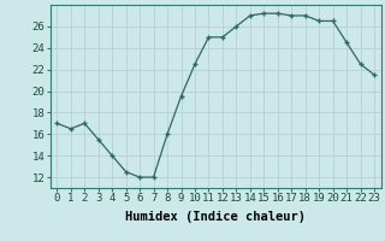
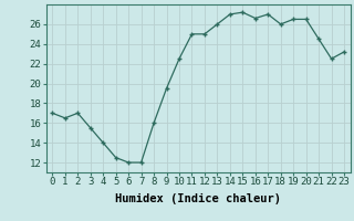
16: 27.2 -> 26.6
18: 27.0 -> 26.0
23: 21.5 -> 23.2
